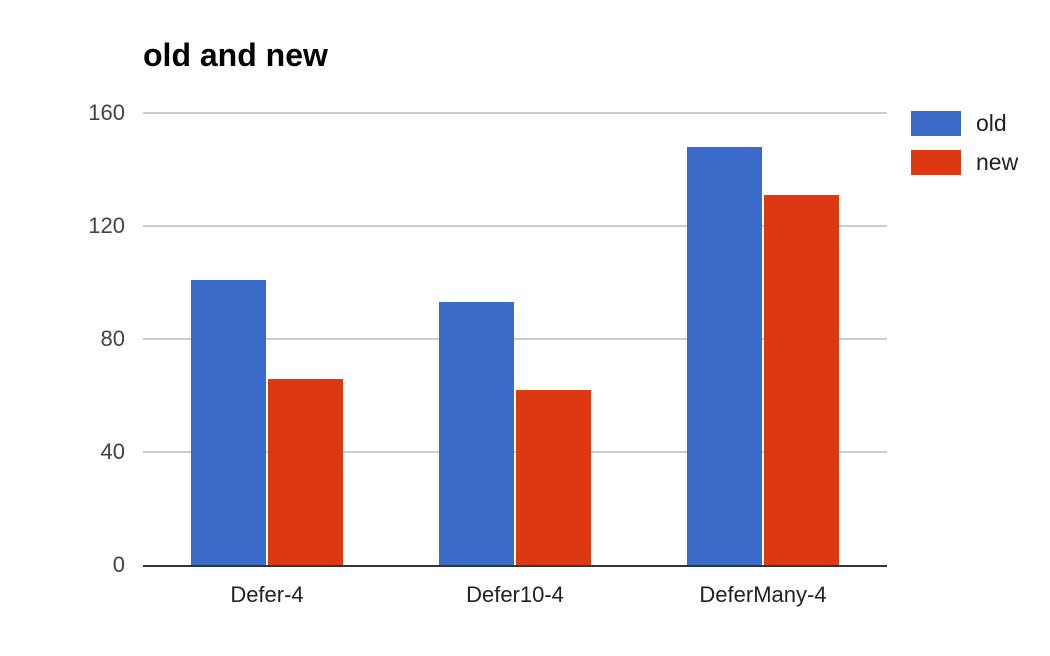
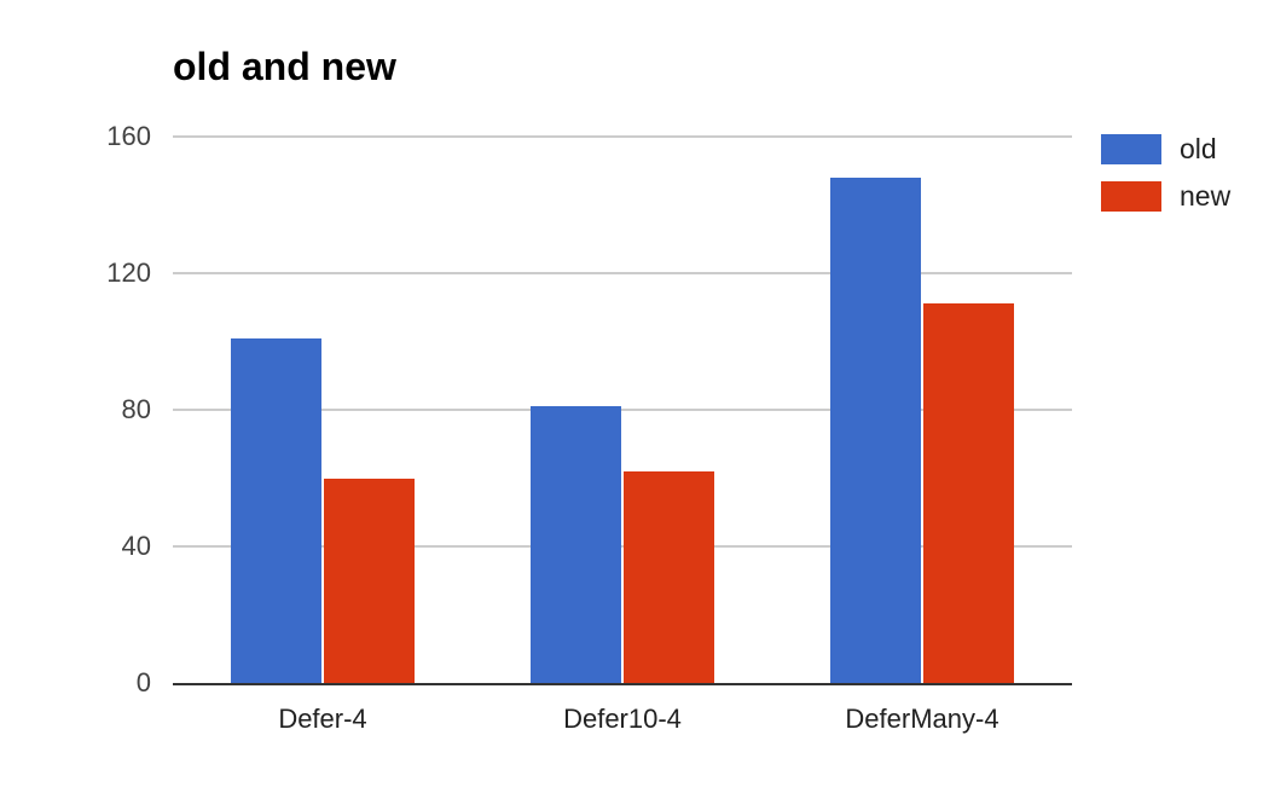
new/Defer-4: 66 -> 60
old/Defer10-4: 93 -> 81
new/DeferMany-4: 131 -> 111
